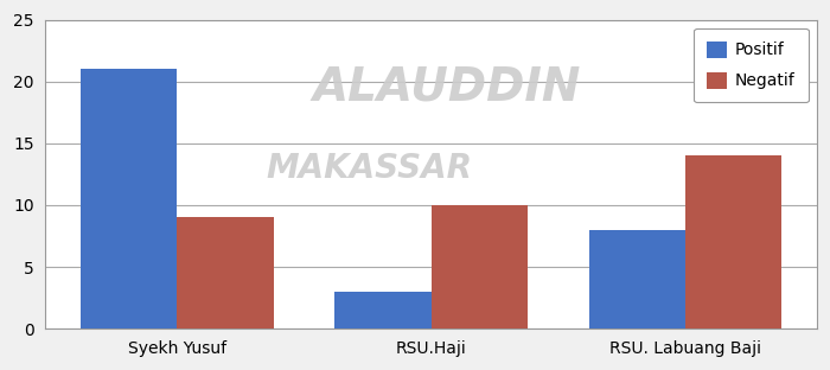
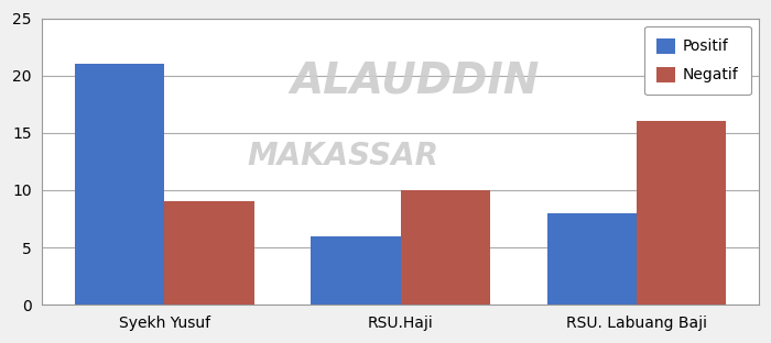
Positif/RSU.Haji: 3 -> 6
Negatif/RSU. Labuang Baji: 14 -> 16
